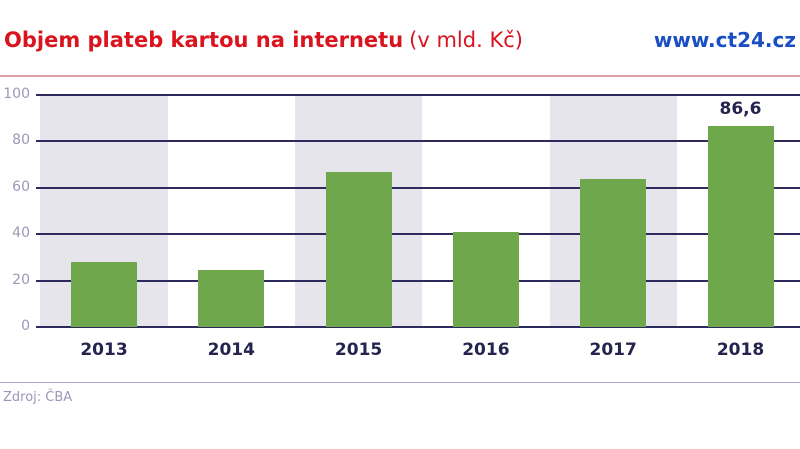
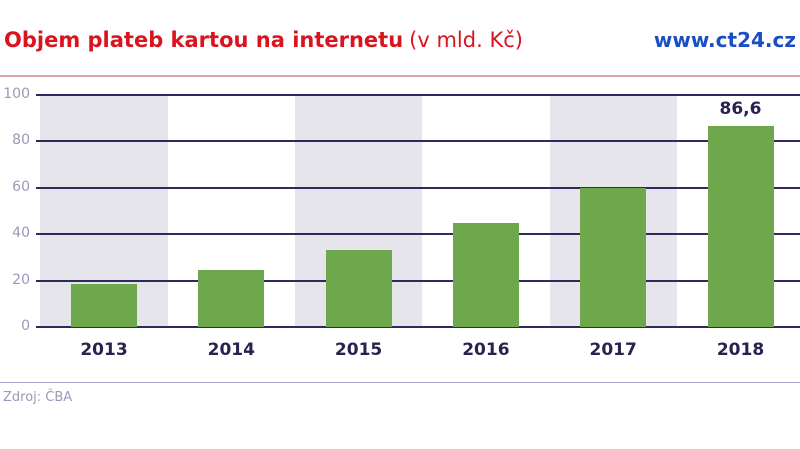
2013: 28 -> 18
2015: 67 -> 33
2016: 41 -> 45
2017: 64 -> 60
